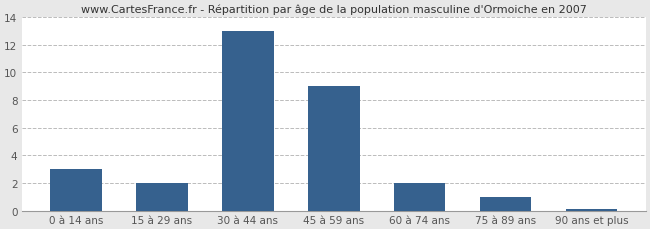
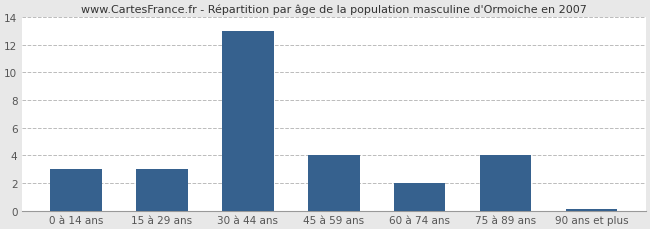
15 à 29 ans: 2.0 -> 3.0
45 à 59 ans: 9.0 -> 4.0
75 à 89 ans: 1.0 -> 4.0
